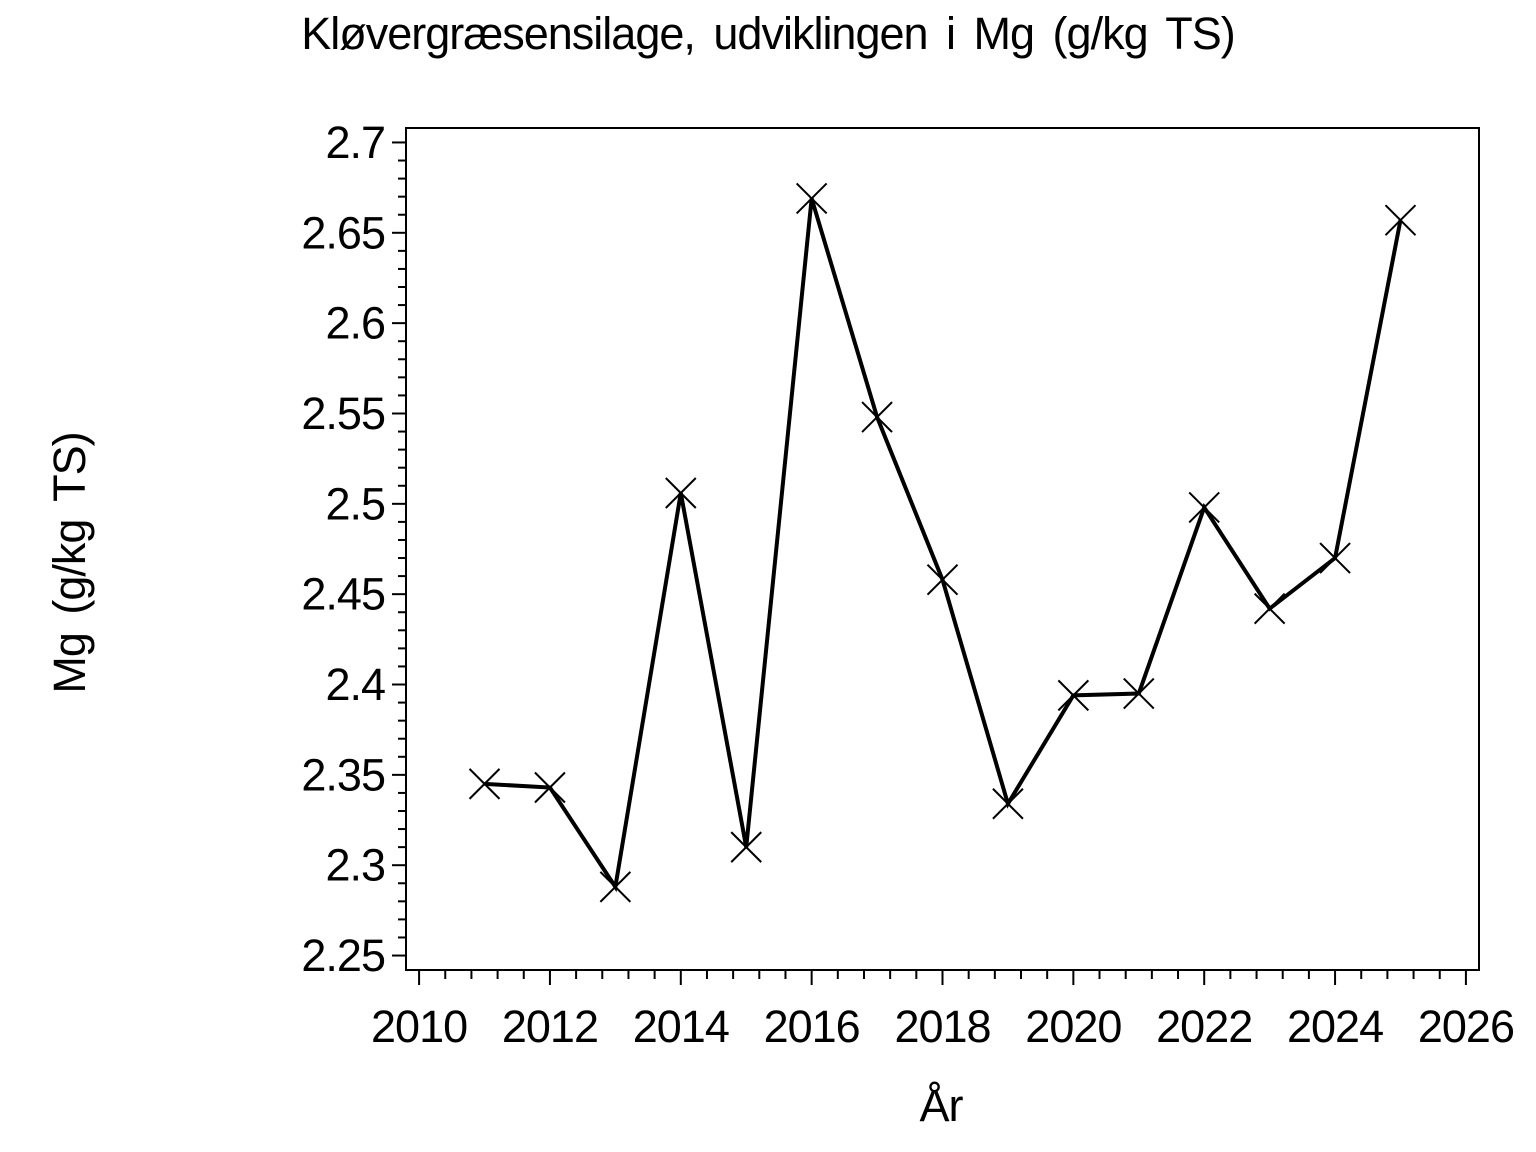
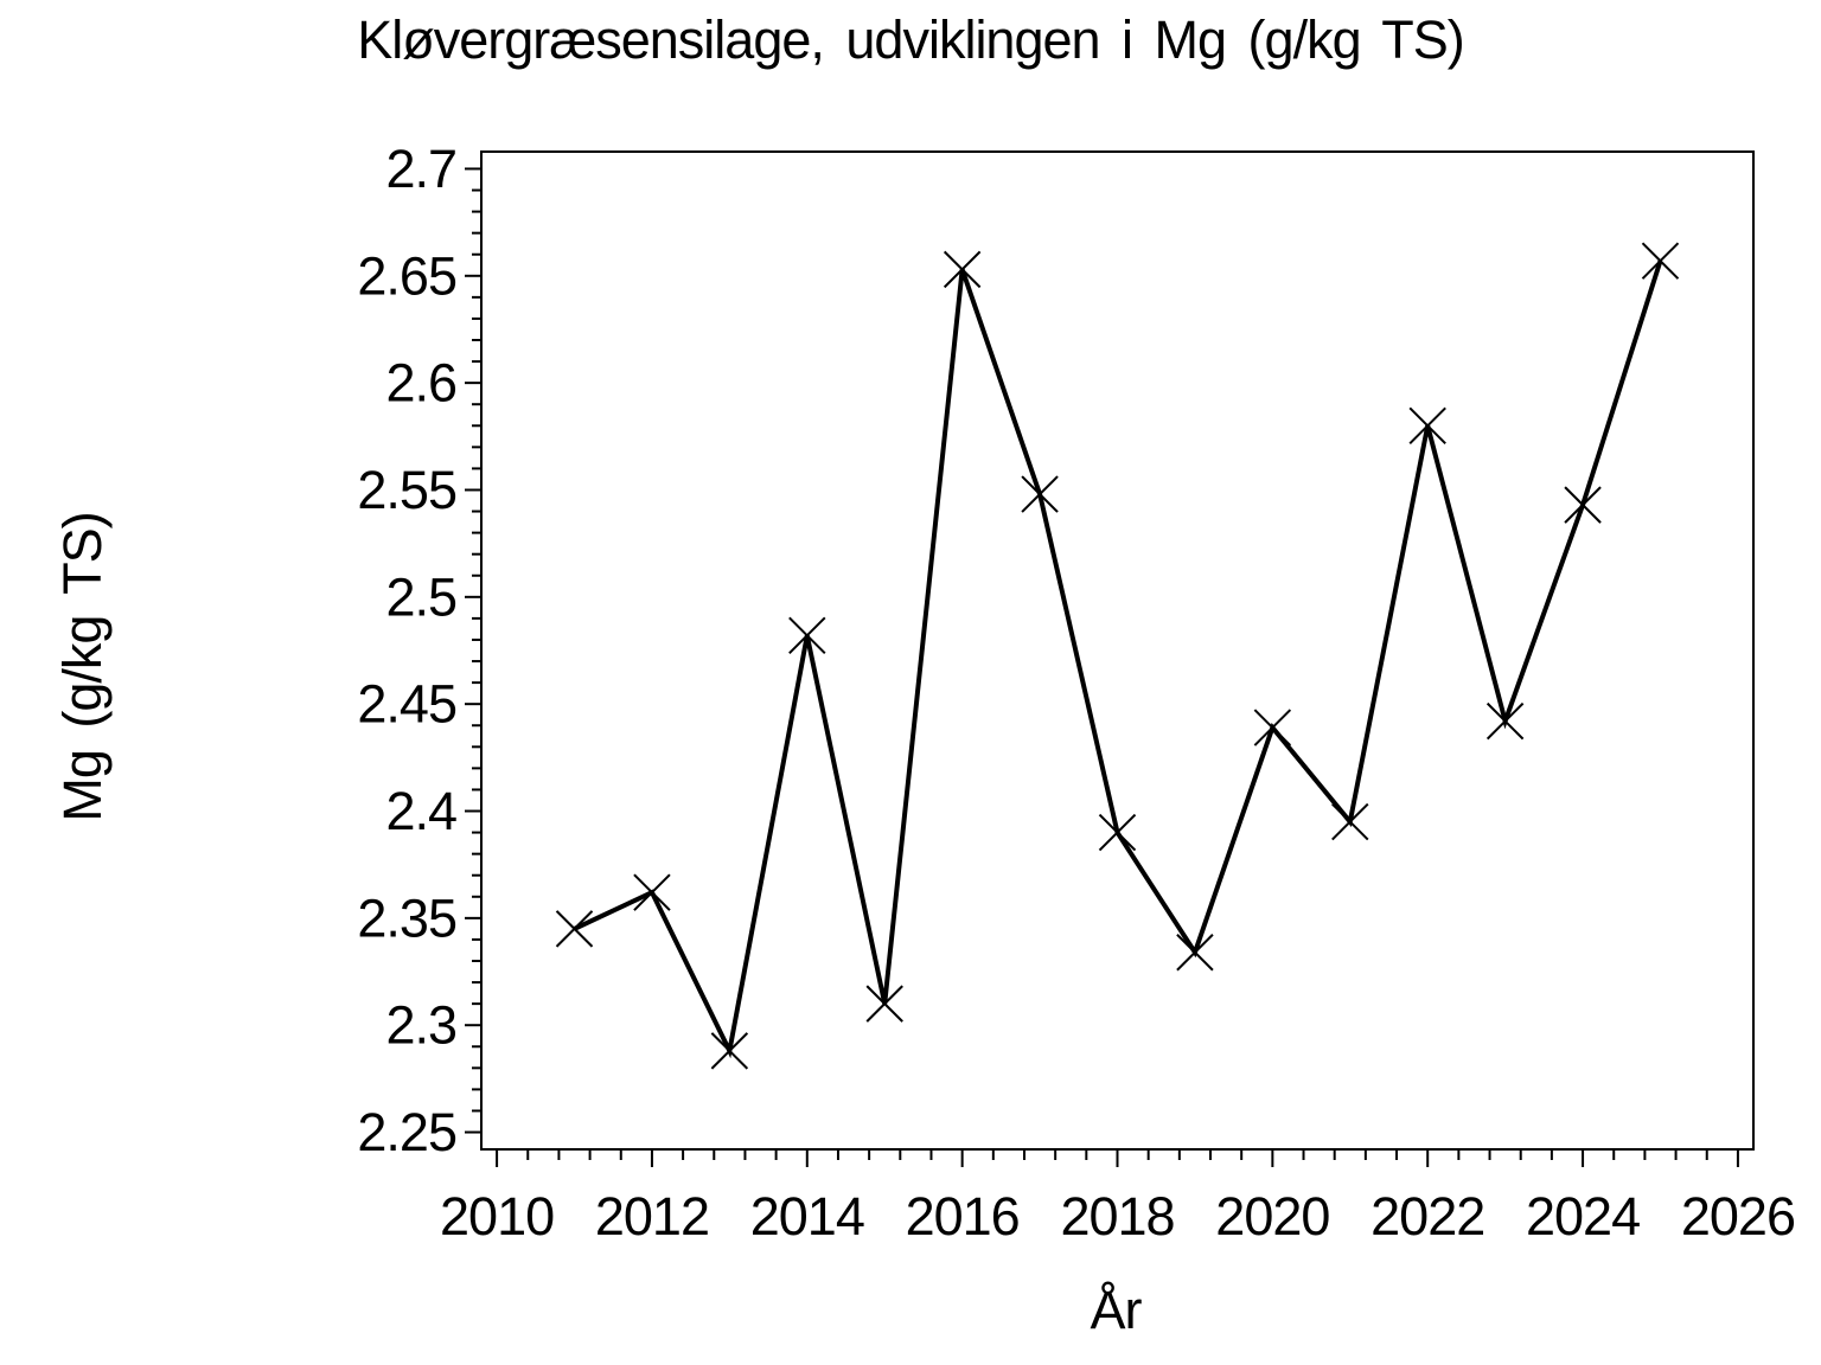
2012: 2.343 -> 2.362
2014: 2.506 -> 2.482
2016: 2.669 -> 2.653
2018: 2.458 -> 2.390
2020: 2.394 -> 2.439
2022: 2.498 -> 2.580
2024: 2.470 -> 2.543
